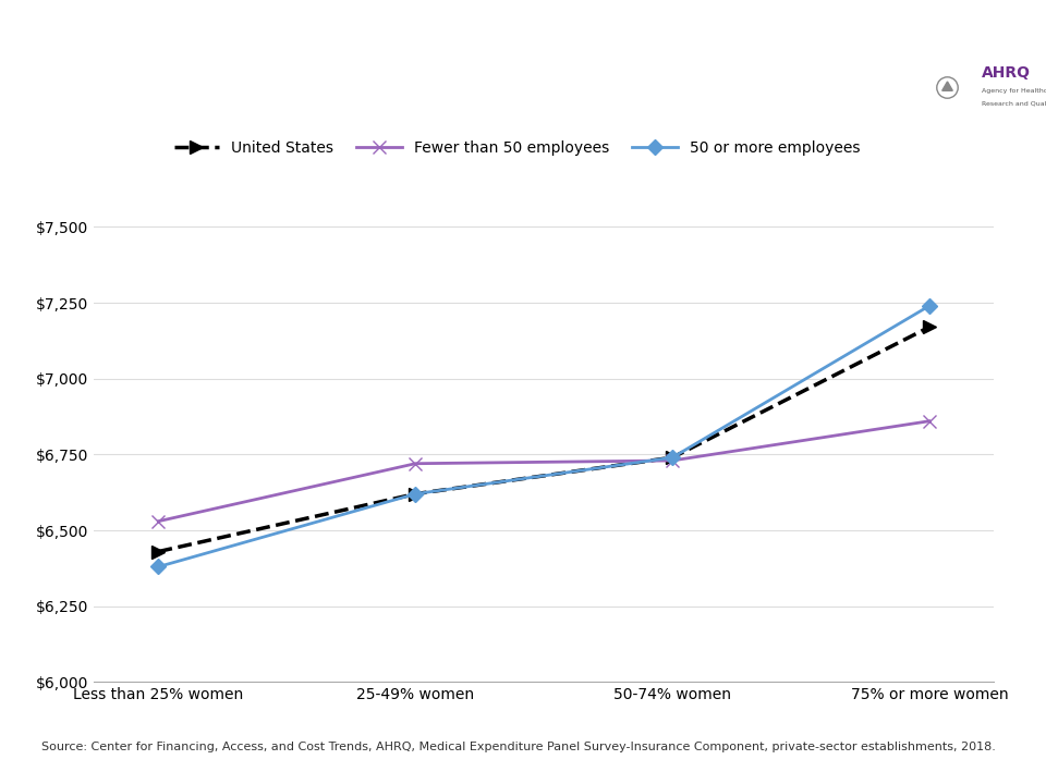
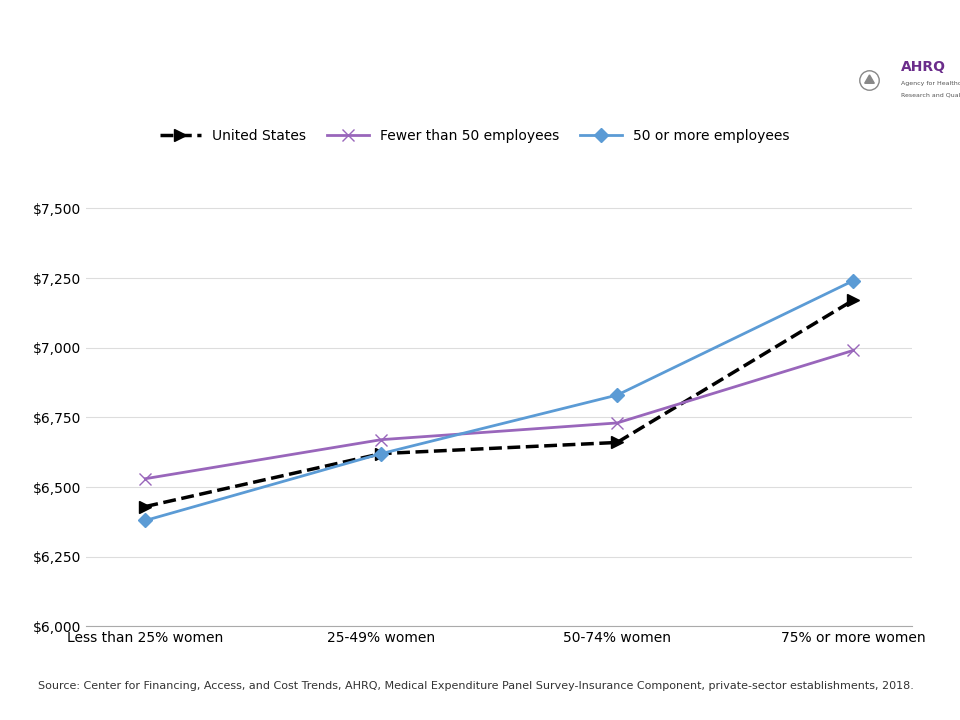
Fewer than 50 employees/25-49% women: $6,720 -> $6,670
United States/50-74% women: $6,740 -> $6,660
50 or more employees/50-74% women: $6,740 -> $6,830
Fewer than 50 employees/75% or more women: $6,860 -> $6,990
